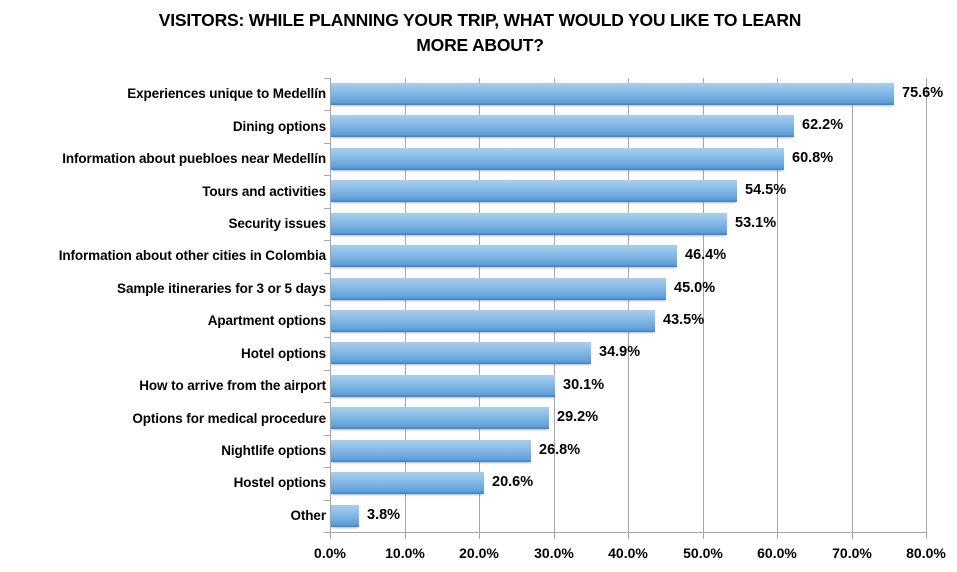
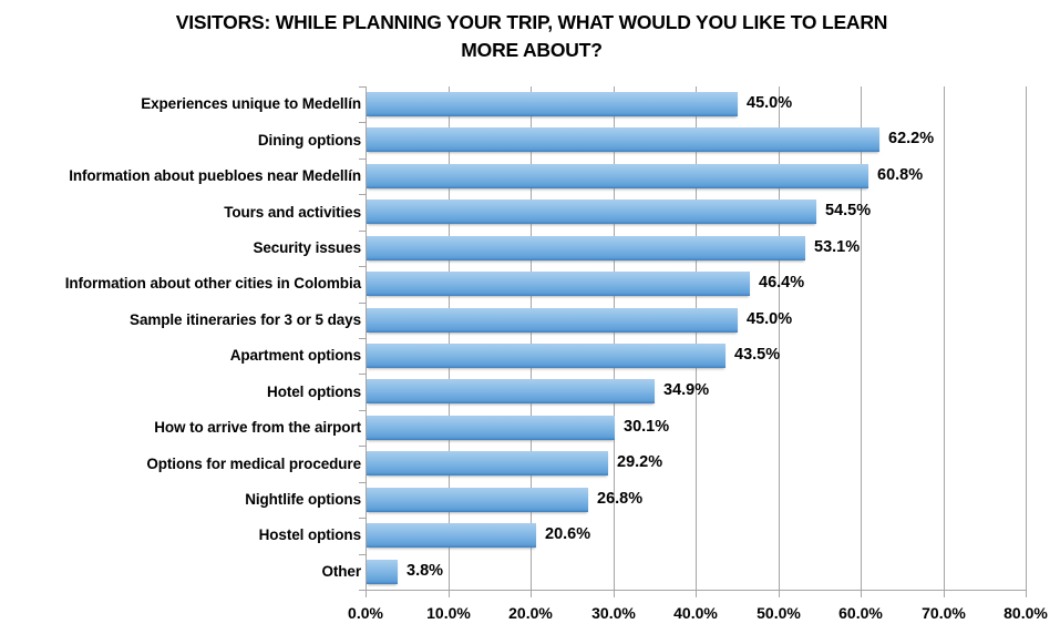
Experiences unique to Medellín: 75.6% -> 45.0%
